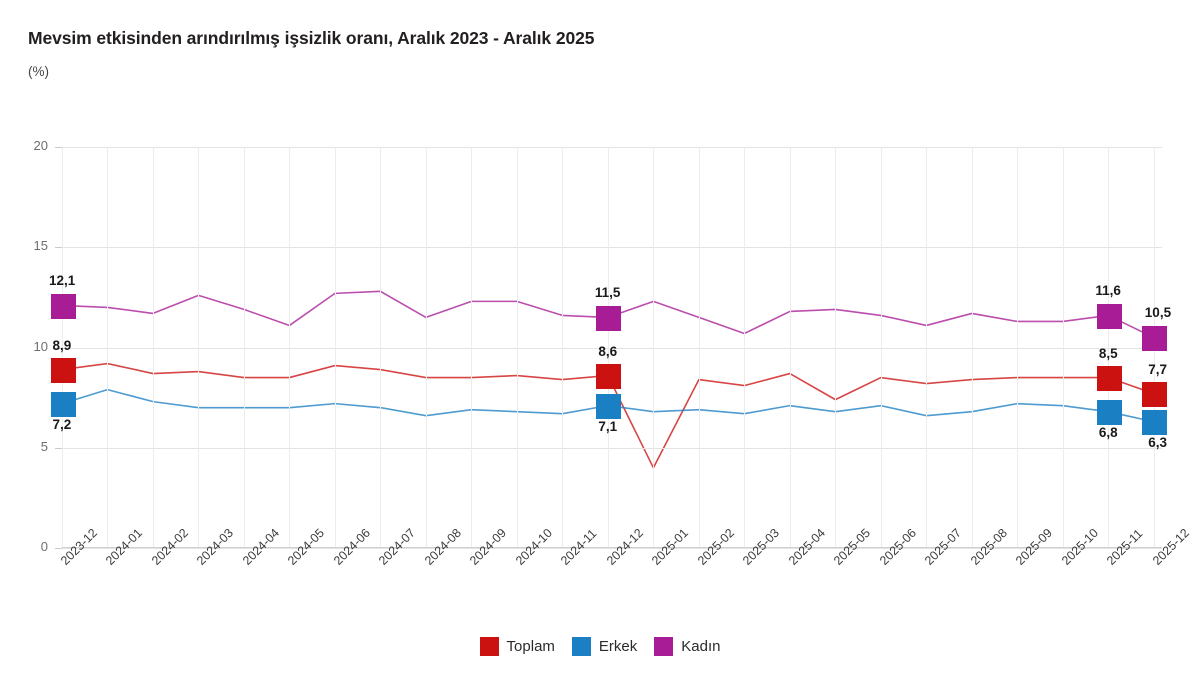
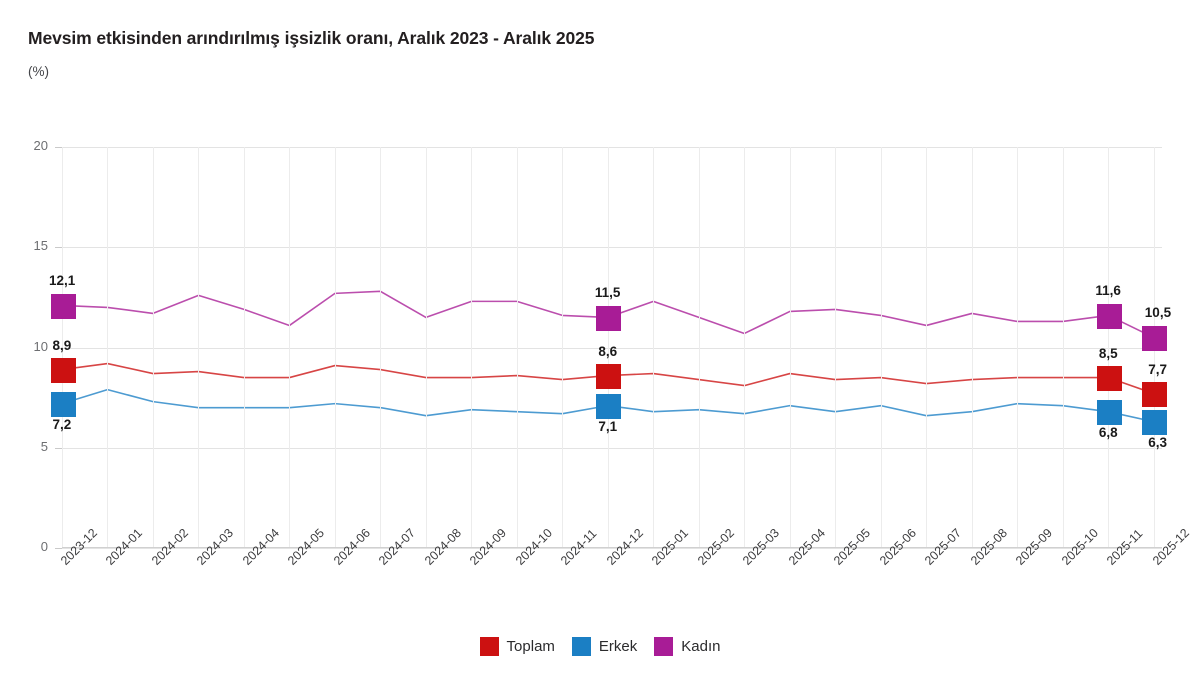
Toplam/2025-01: 4.0 -> 8.7
Toplam/2025-05: 7.4 -> 8.4
